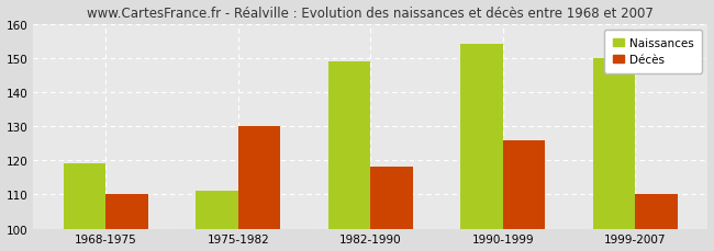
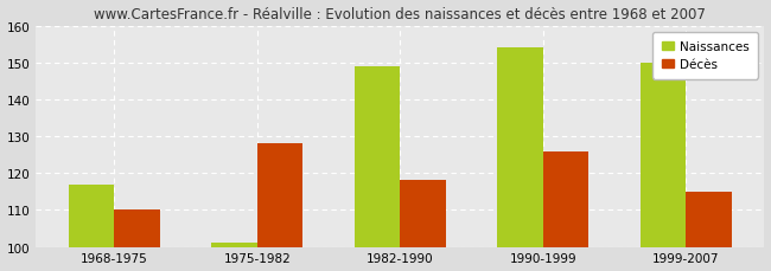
Naissances/1968-1975: 119 -> 117
Naissances/1975-1982: 111 -> 101
Décès/1975-1982: 130 -> 128
Décès/1999-2007: 110 -> 115
